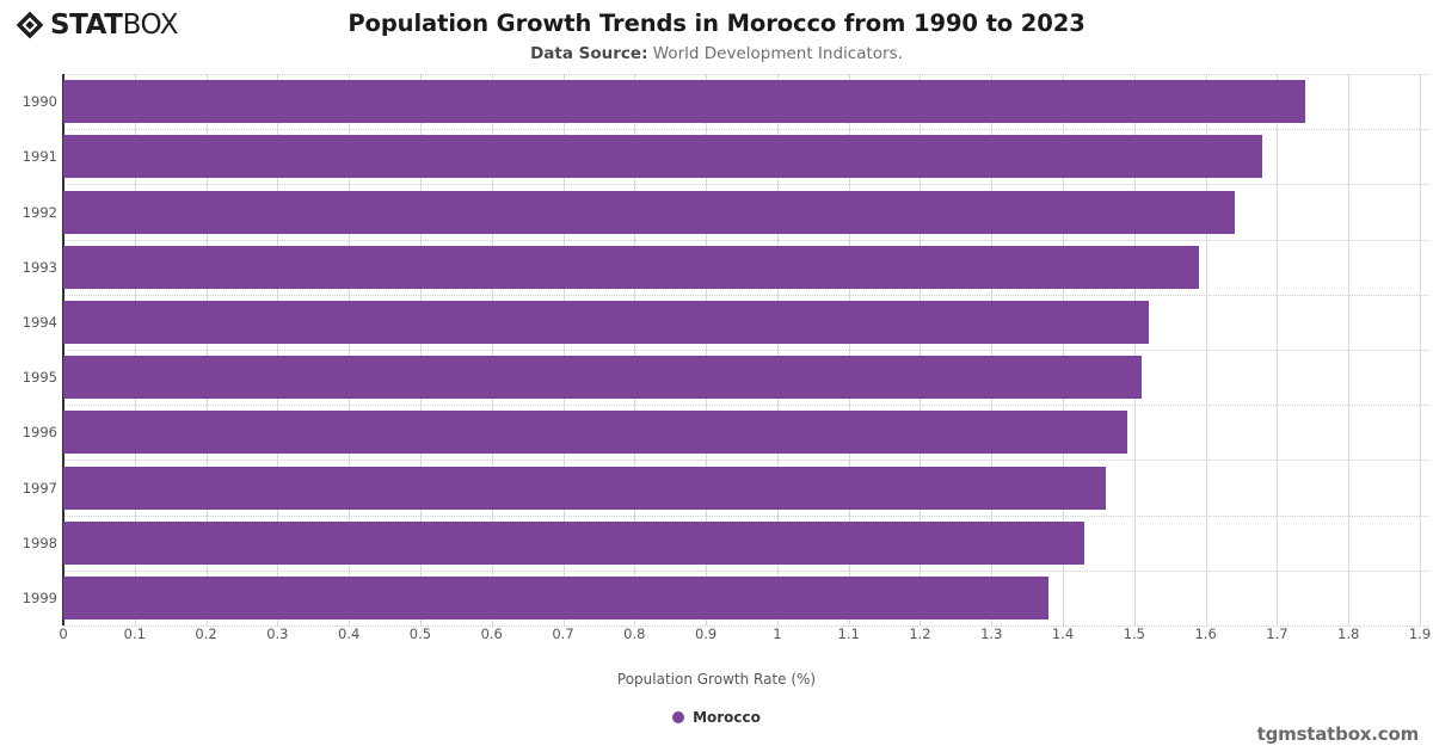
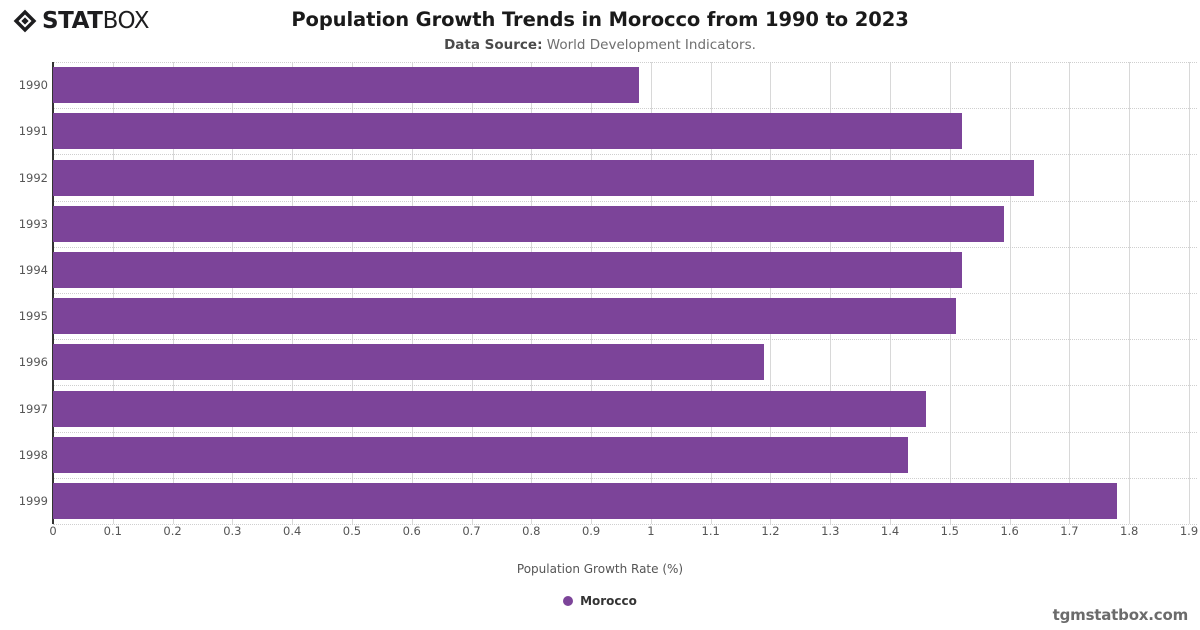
1990: 1.74 -> 0.98
1991: 1.68 -> 1.52
1996: 1.49 -> 1.19
1999: 1.38 -> 1.78
